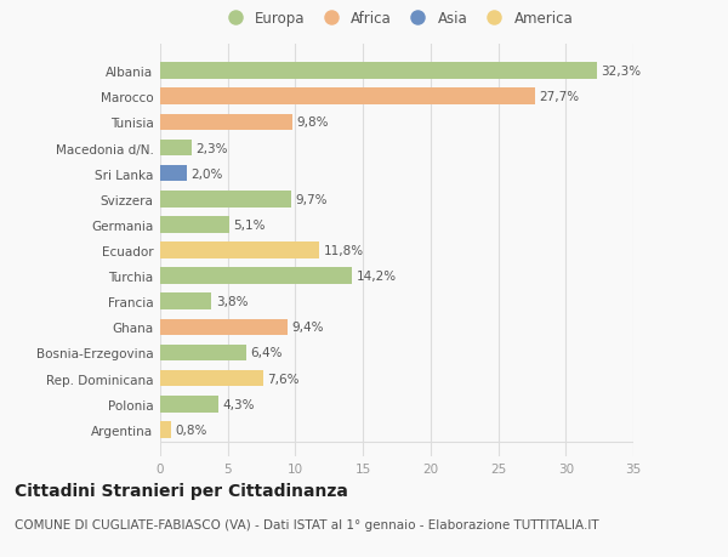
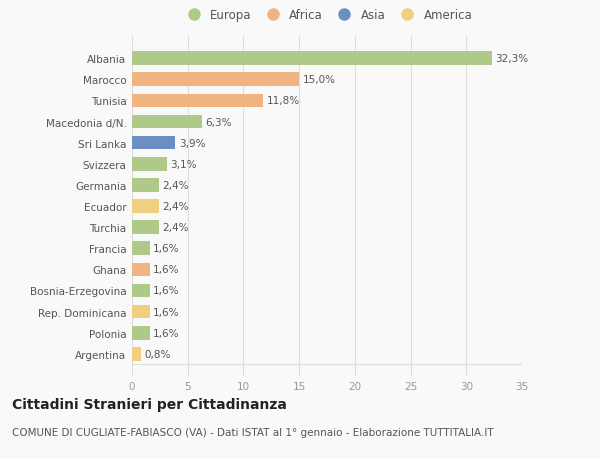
Marocco: 27,7% -> 15,0%
Tunisia: 9,8% -> 11,8%
Macedonia d/N.: 2,3% -> 6,3%
Sri Lanka: 2,0% -> 3,9%
Svizzera: 9,7% -> 3,1%
Germania: 5,1% -> 2,4%
Ecuador: 11,8% -> 2,4%
Turchia: 14,2% -> 2,4%
Francia: 3,8% -> 1,6%
Ghana: 9,4% -> 1,6%
Bosnia-Erzegovina: 6,4% -> 1,6%
Rep. Dominicana: 7,6% -> 1,6%
Polonia: 4,3% -> 1,6%
